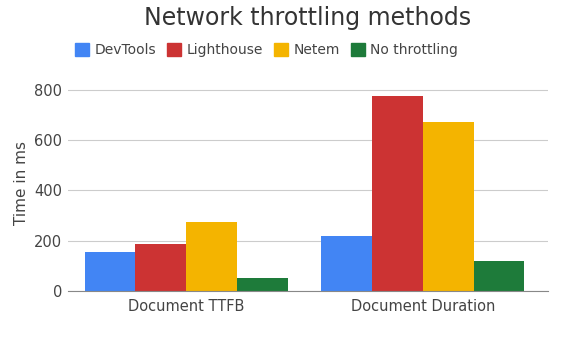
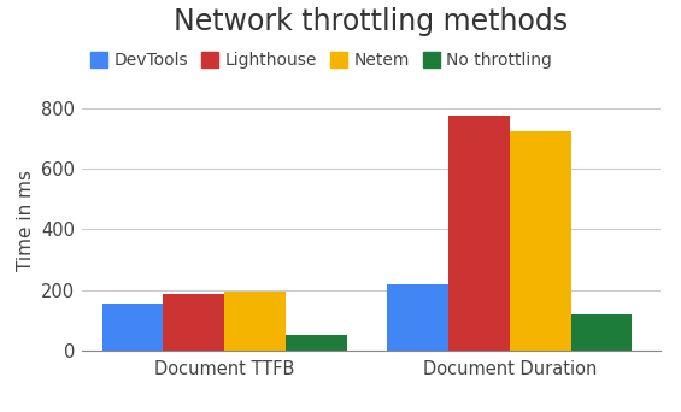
Netem/Document TTFB: 275 -> 195
Netem/Document Duration: 675 -> 725
